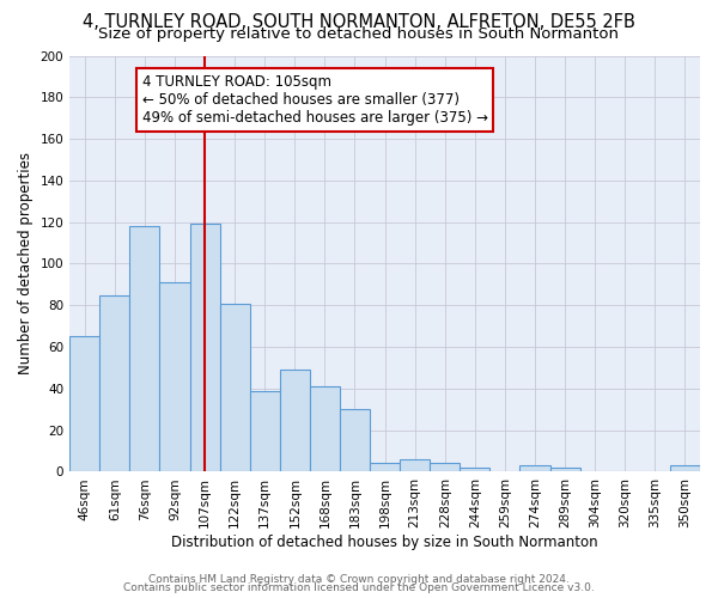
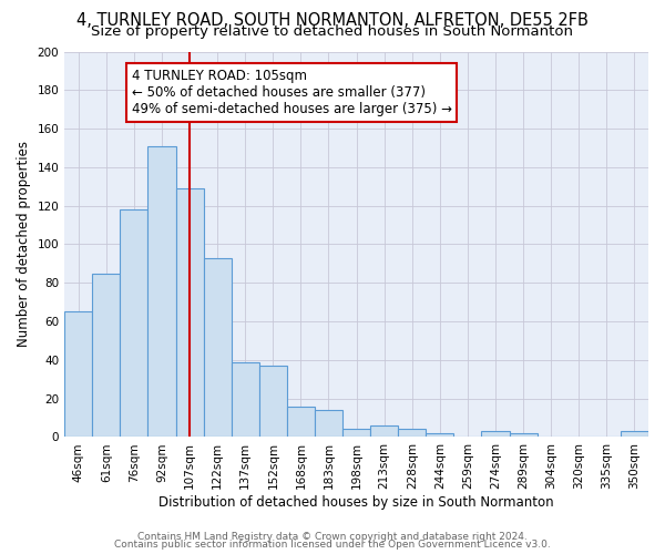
92sqm: 91 -> 151
107sqm: 119 -> 129
122sqm: 81 -> 93
152sqm: 49 -> 37
168sqm: 41 -> 16
183sqm: 30 -> 14
